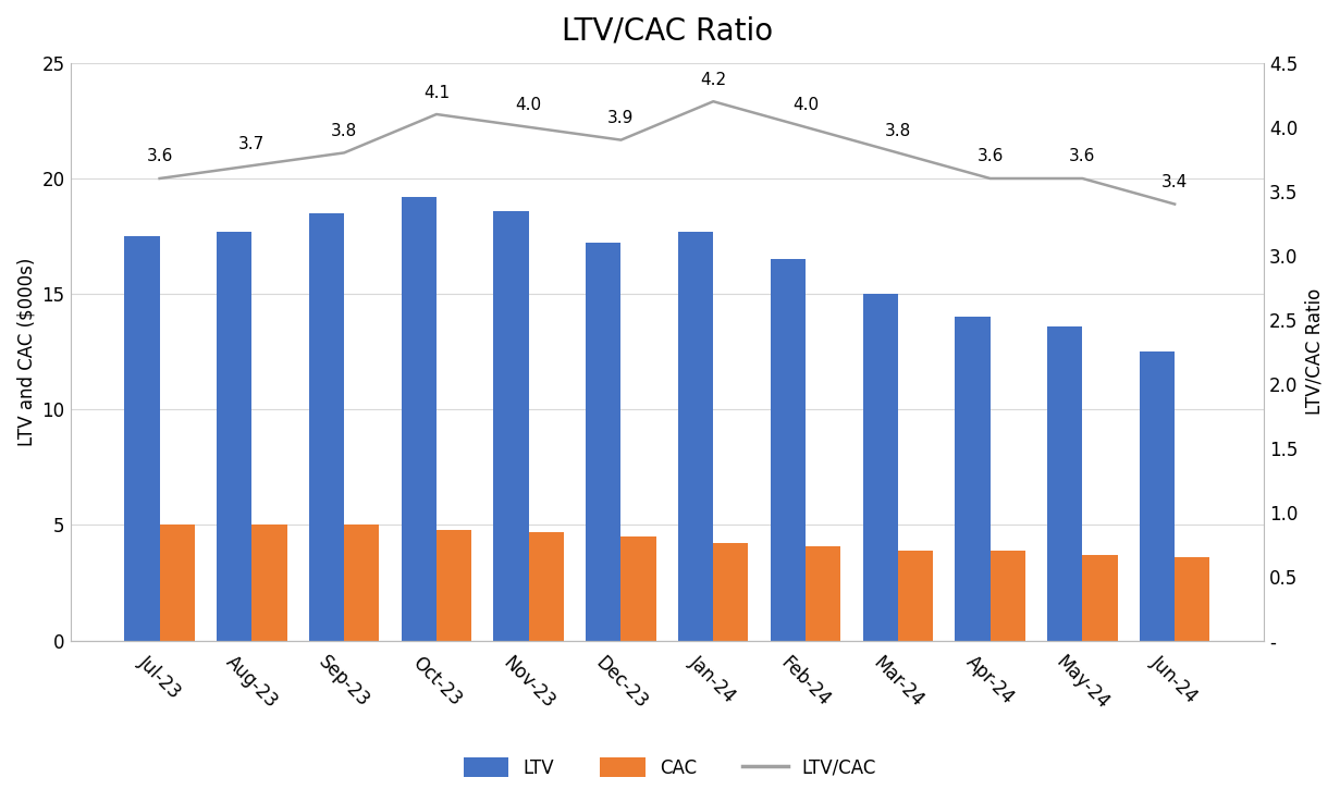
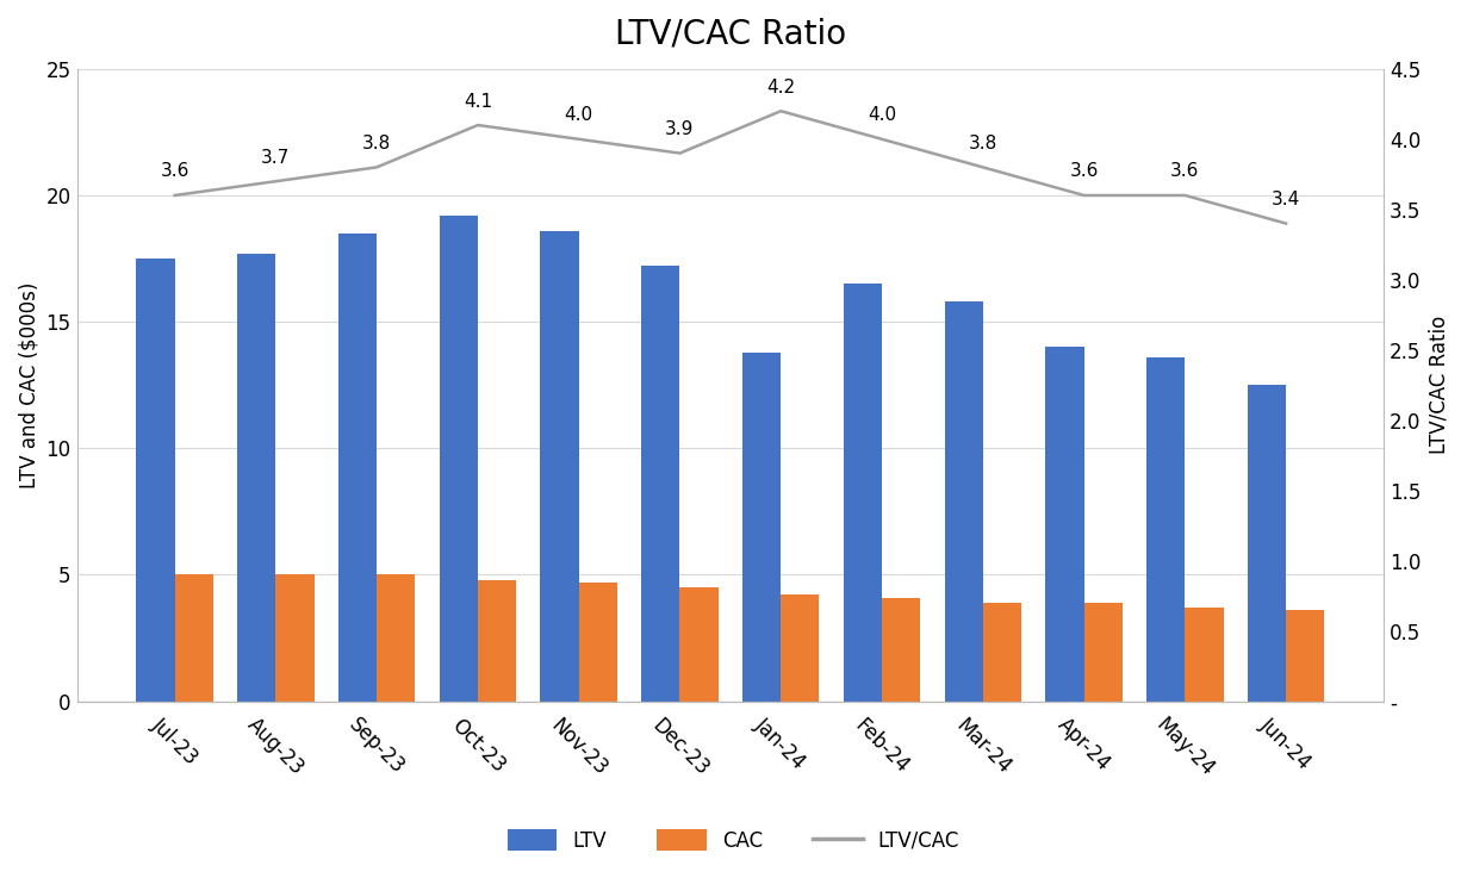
LTV/Jan-24: 17.7 -> 13.8
LTV/Mar-24: 15.0 -> 15.8
